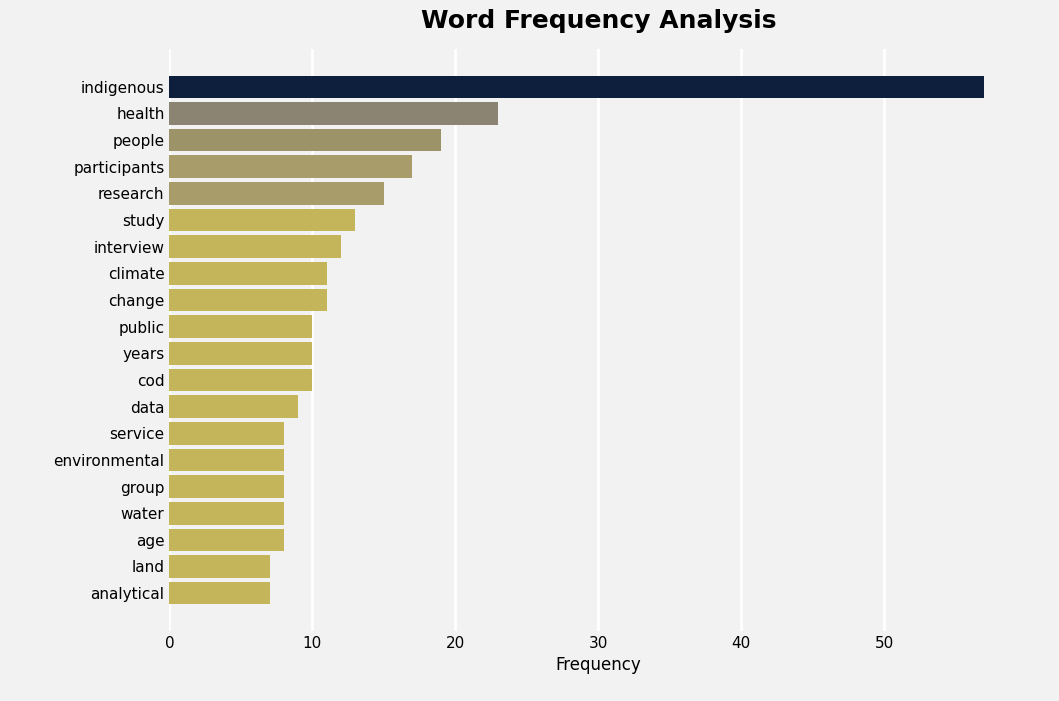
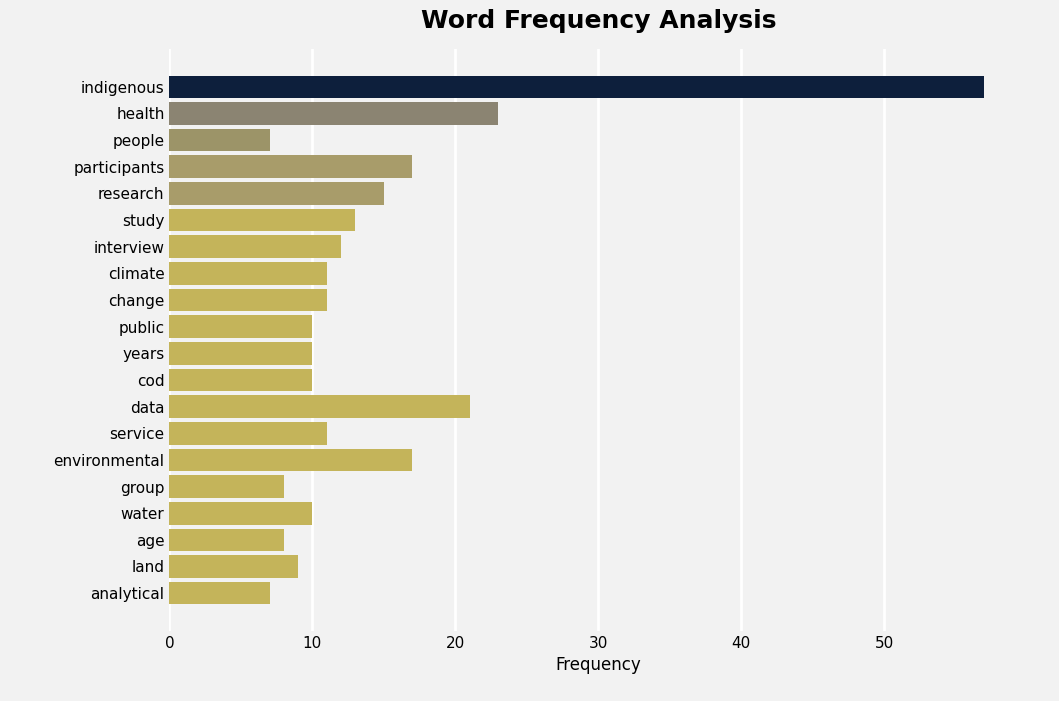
people: 19 -> 7
data: 9 -> 21
service: 8 -> 11
environmental: 8 -> 17
water: 8 -> 10
land: 7 -> 9
